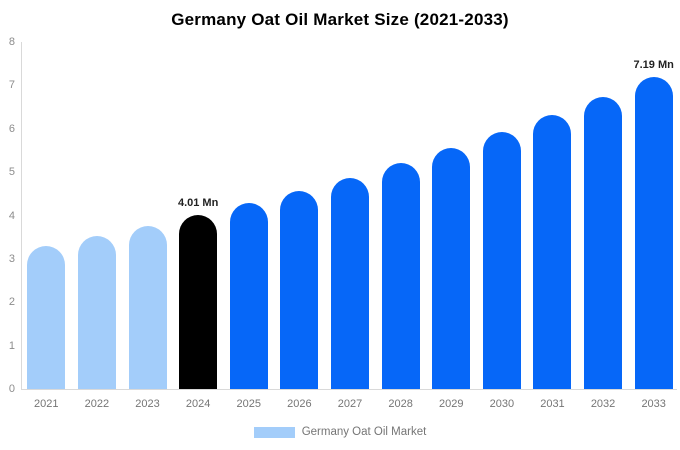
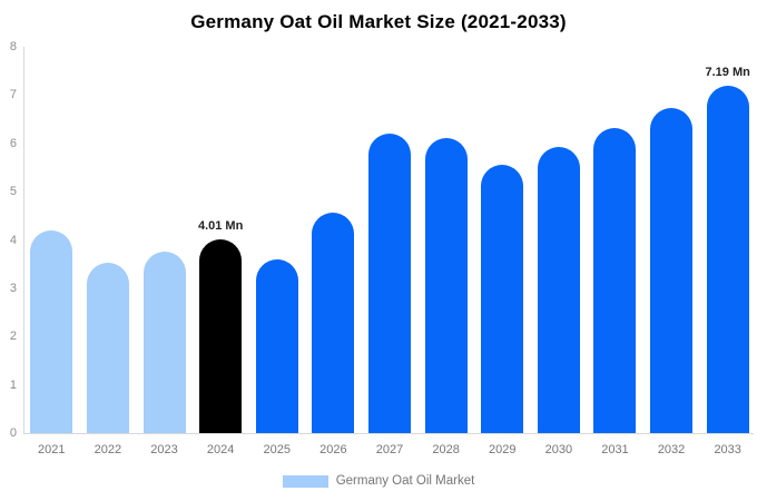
2021: 3.3 -> 4.2
2025: 4.3 -> 3.6
2027: 4.9 -> 6.2
2028: 5.2 -> 6.1
